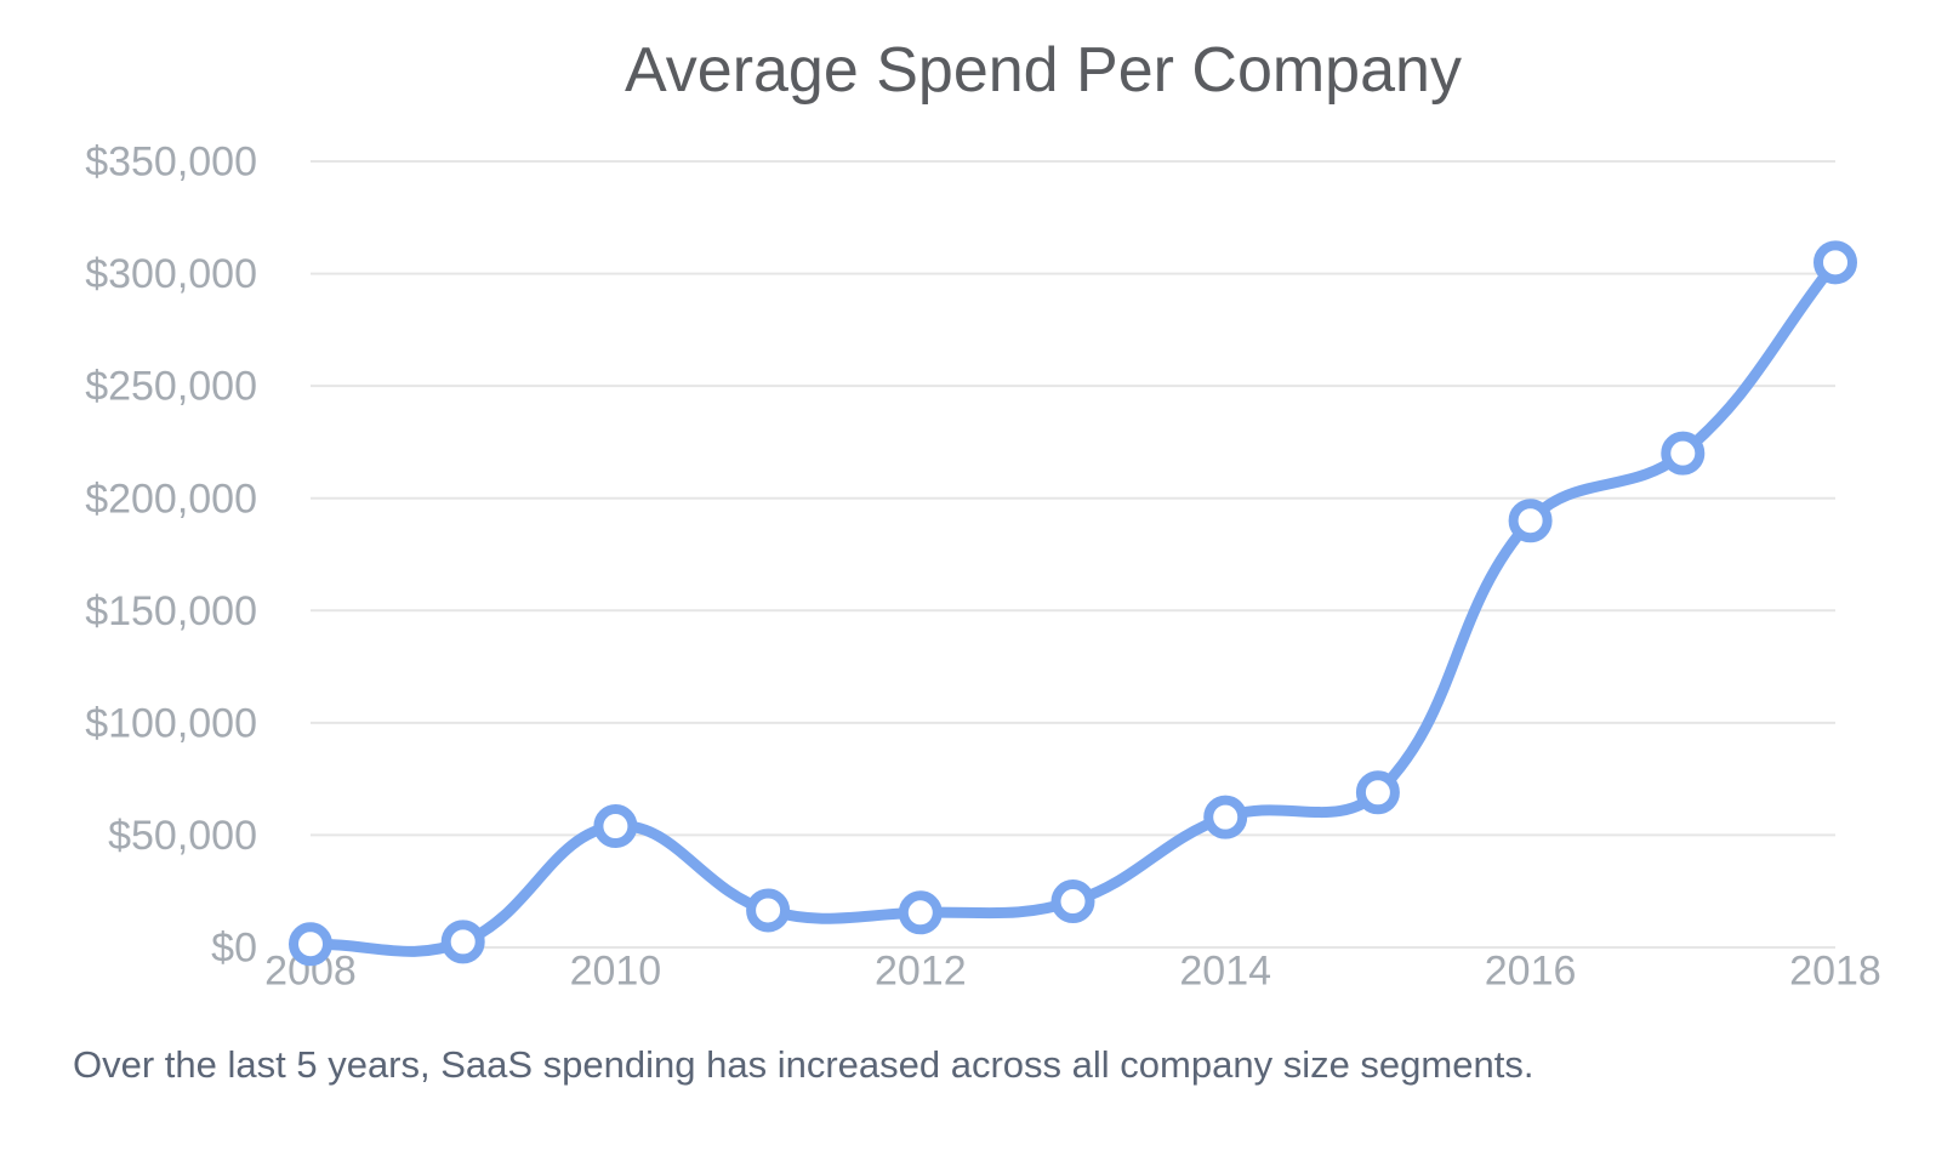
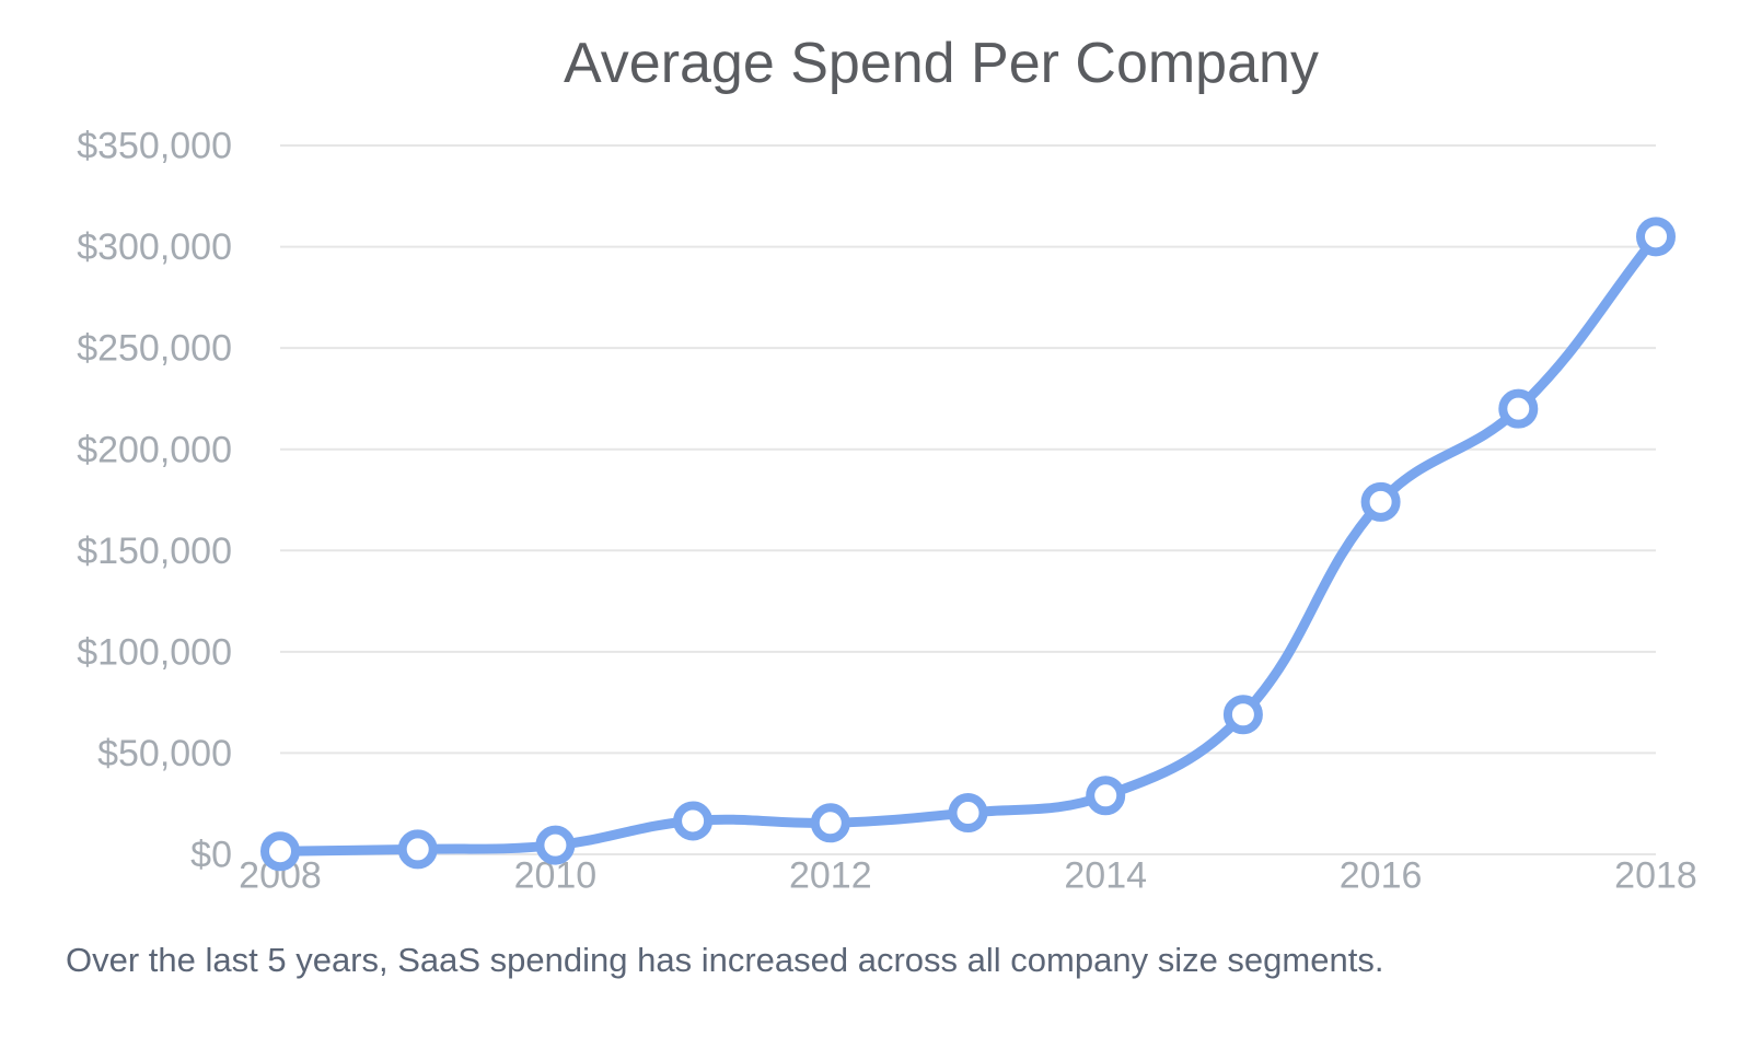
2010: $54000 -> $4000
2014: $58000 -> $29000
2016: $190000 -> $174000
